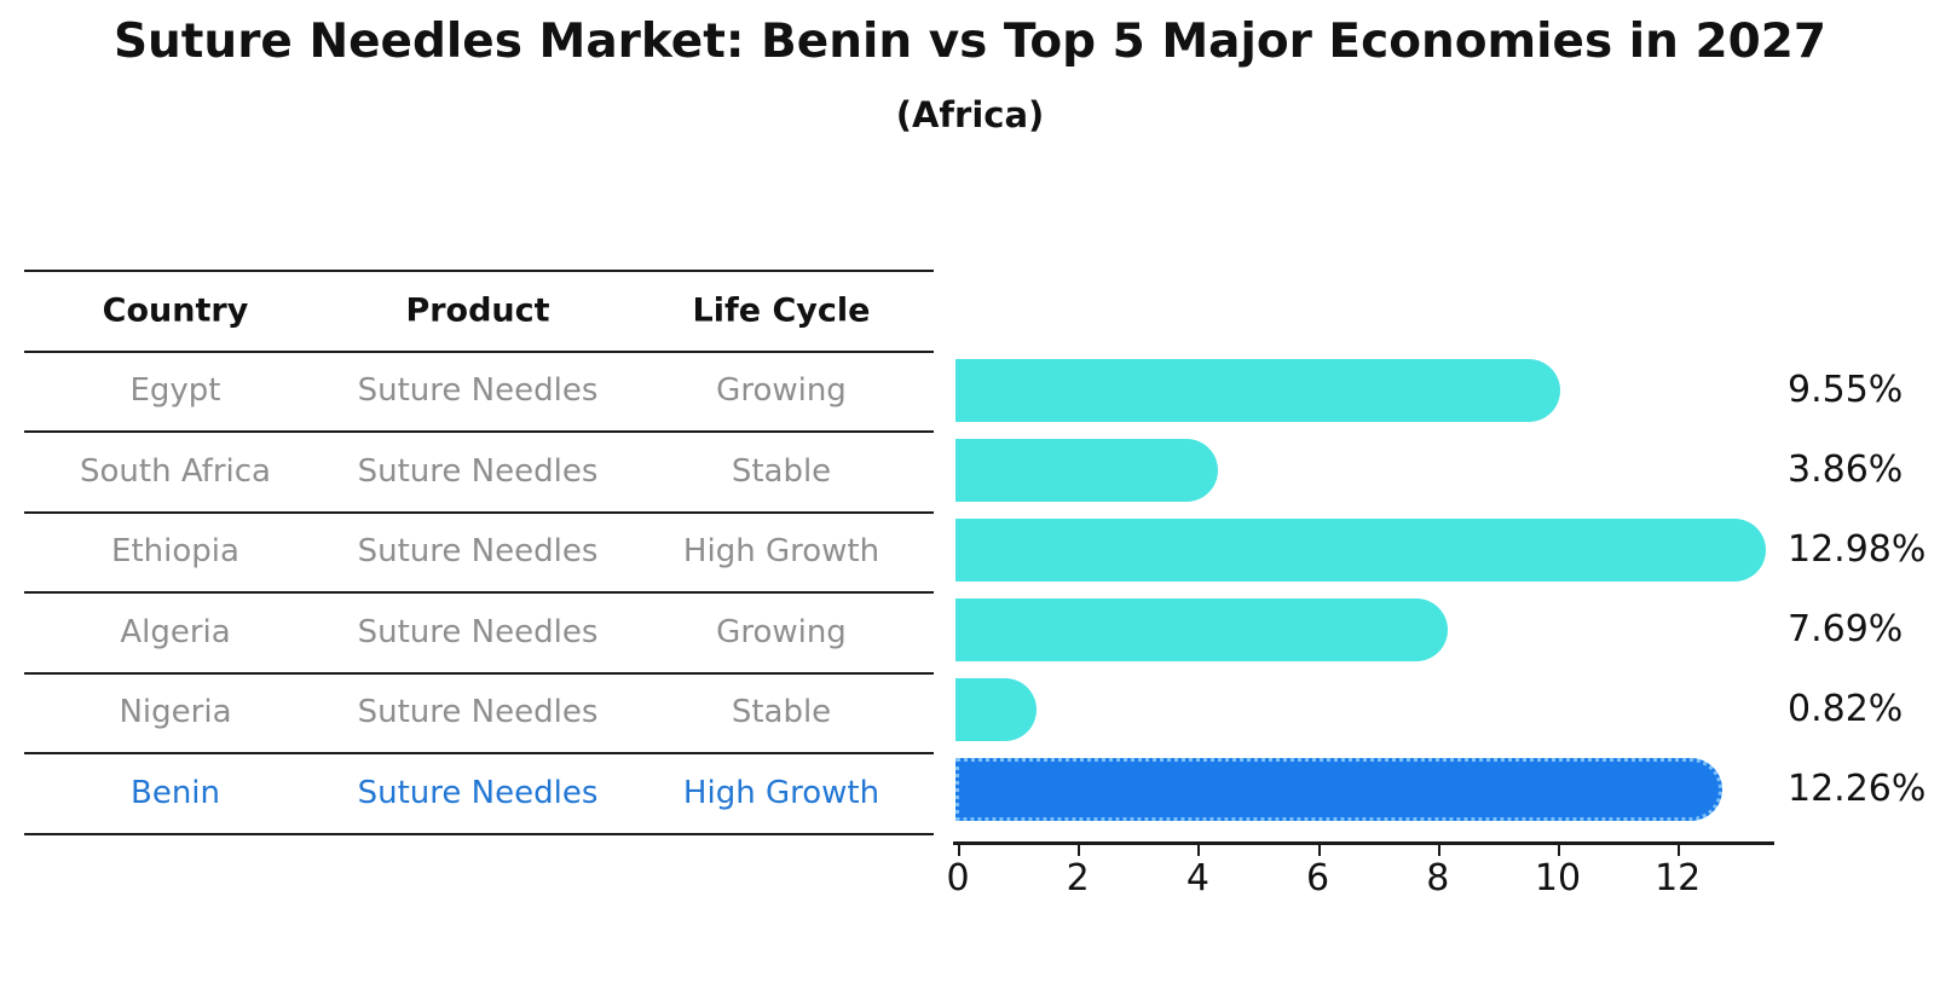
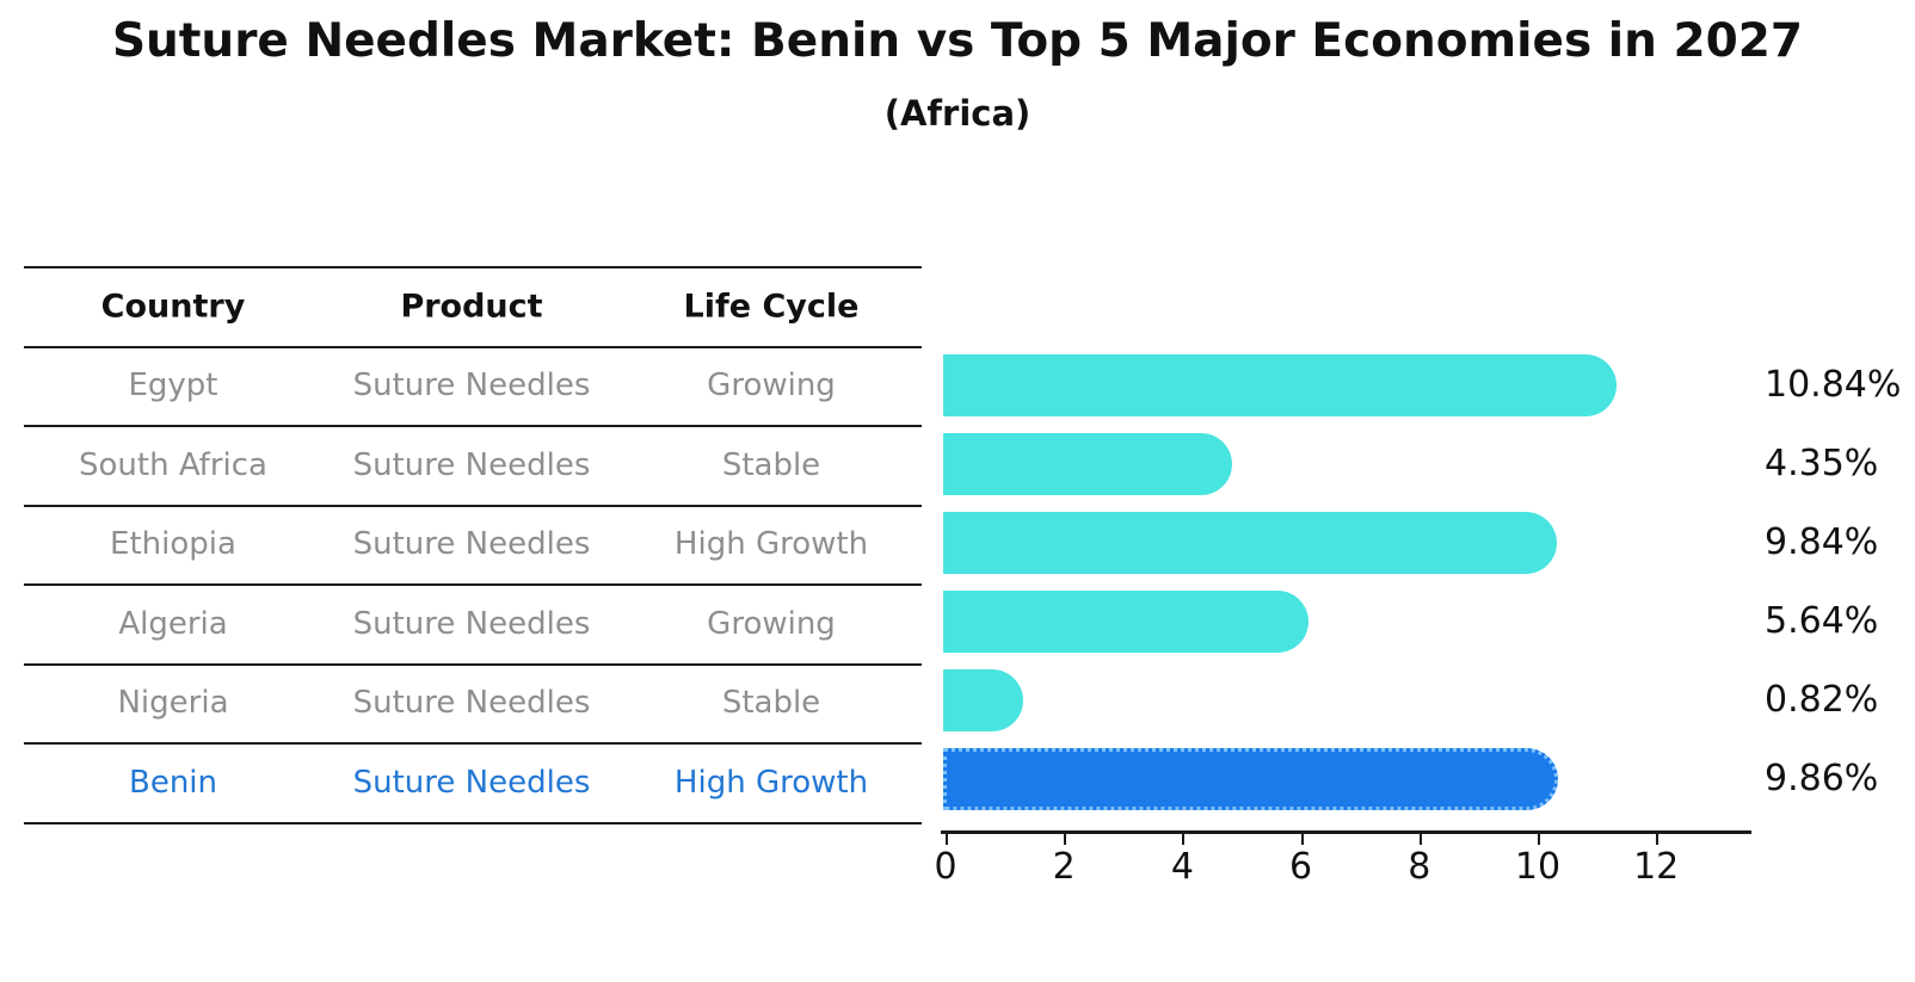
Egypt: 9.55% -> 10.84%
South Africa: 3.86% -> 4.35%
Ethiopia: 12.98% -> 9.84%
Algeria: 7.69% -> 5.64%
Benin: 12.26% -> 9.86%
